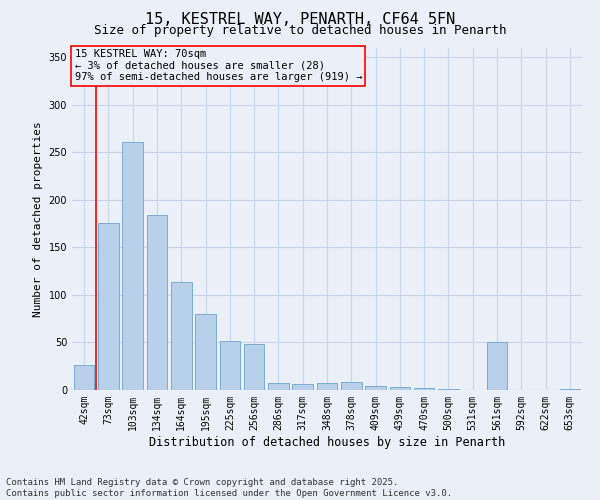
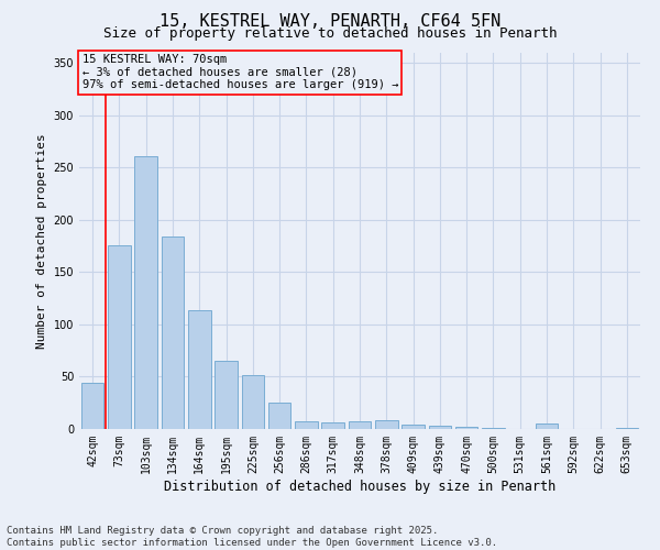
42sqm: 26 -> 44
195sqm: 80 -> 65
256sqm: 48 -> 25
561sqm: 50 -> 5
